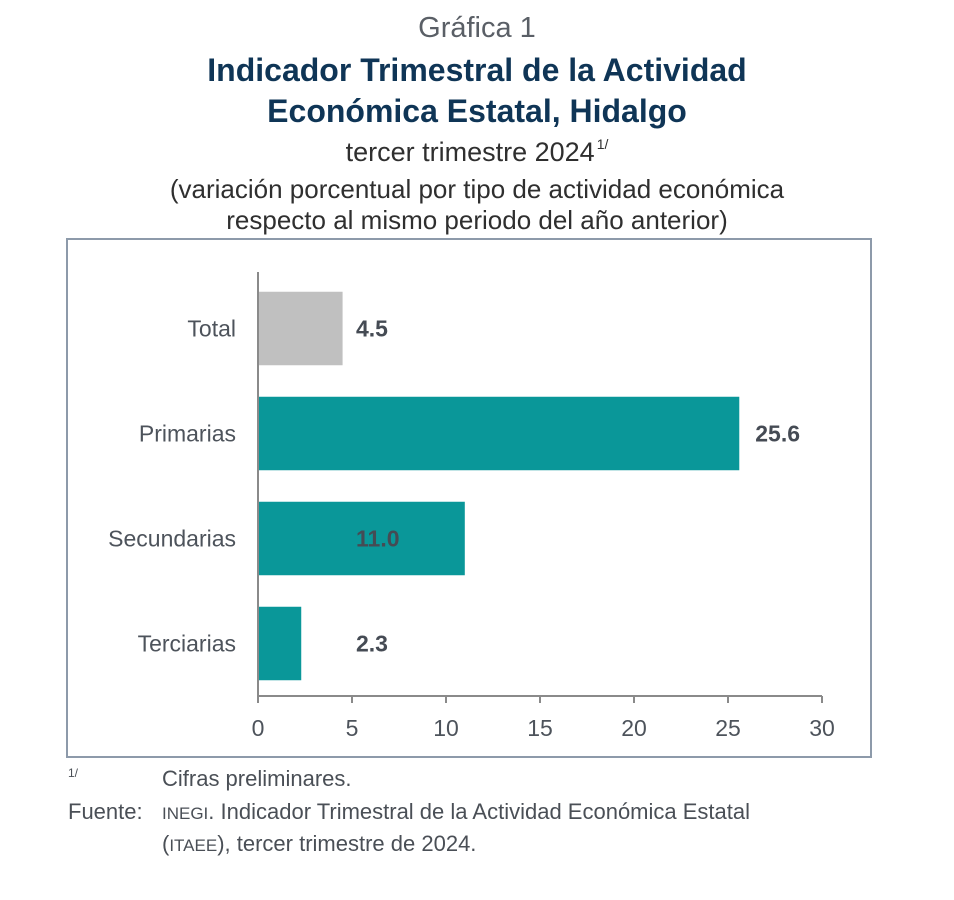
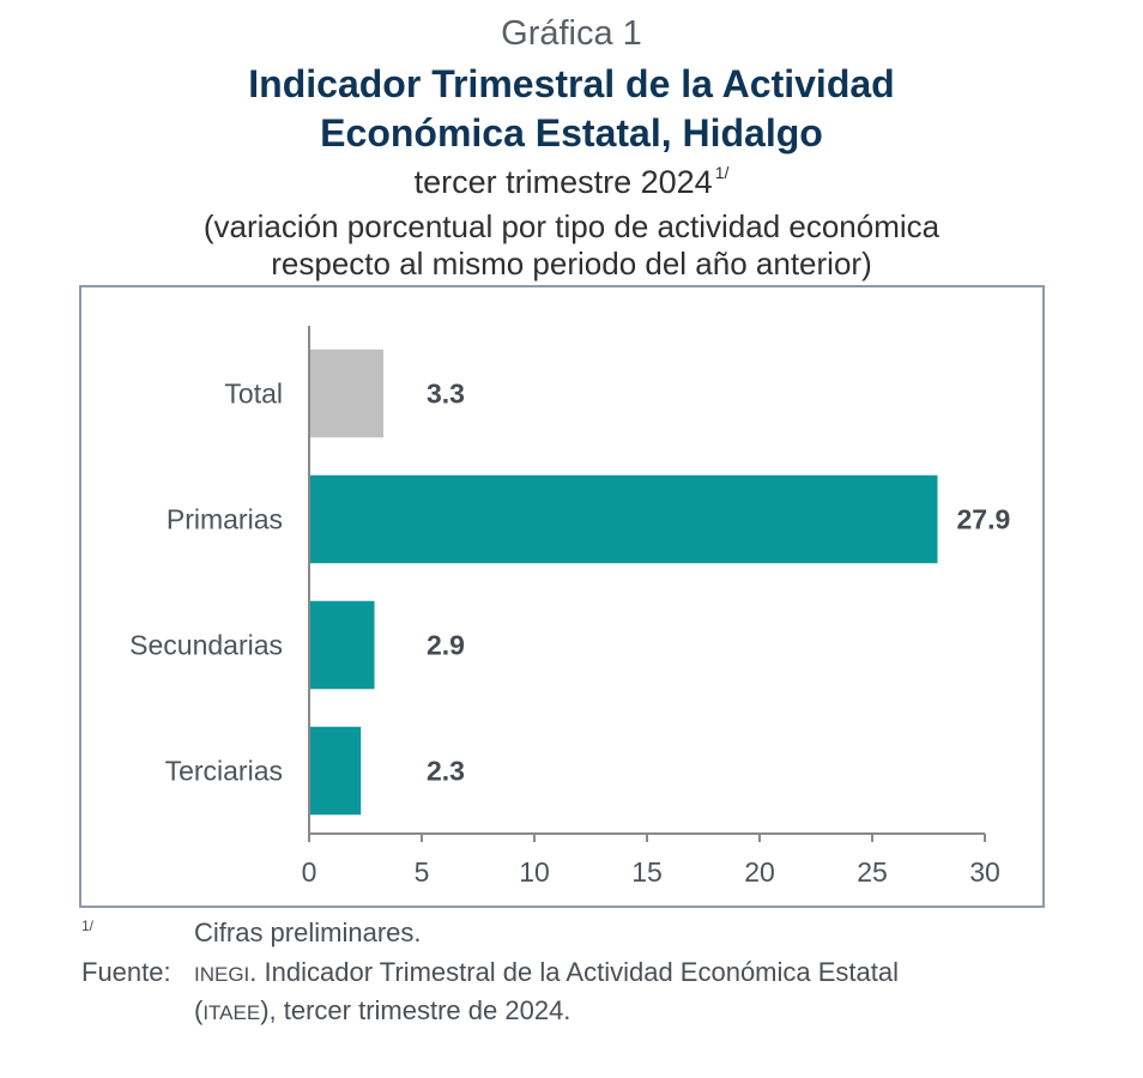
Total: 4.5 -> 3.3
Primarias: 25.6 -> 27.9
Secundarias: 11.0 -> 2.9
